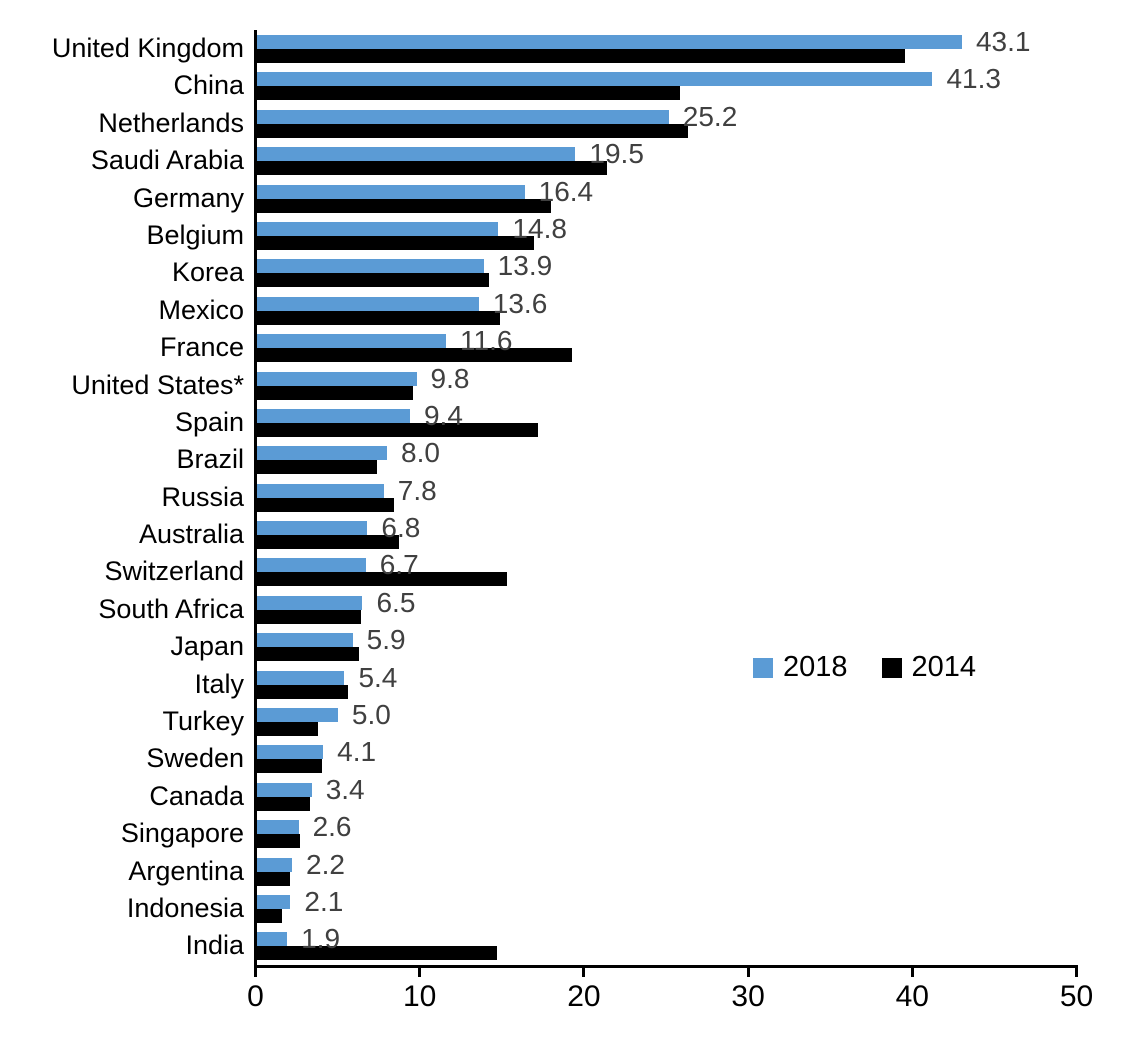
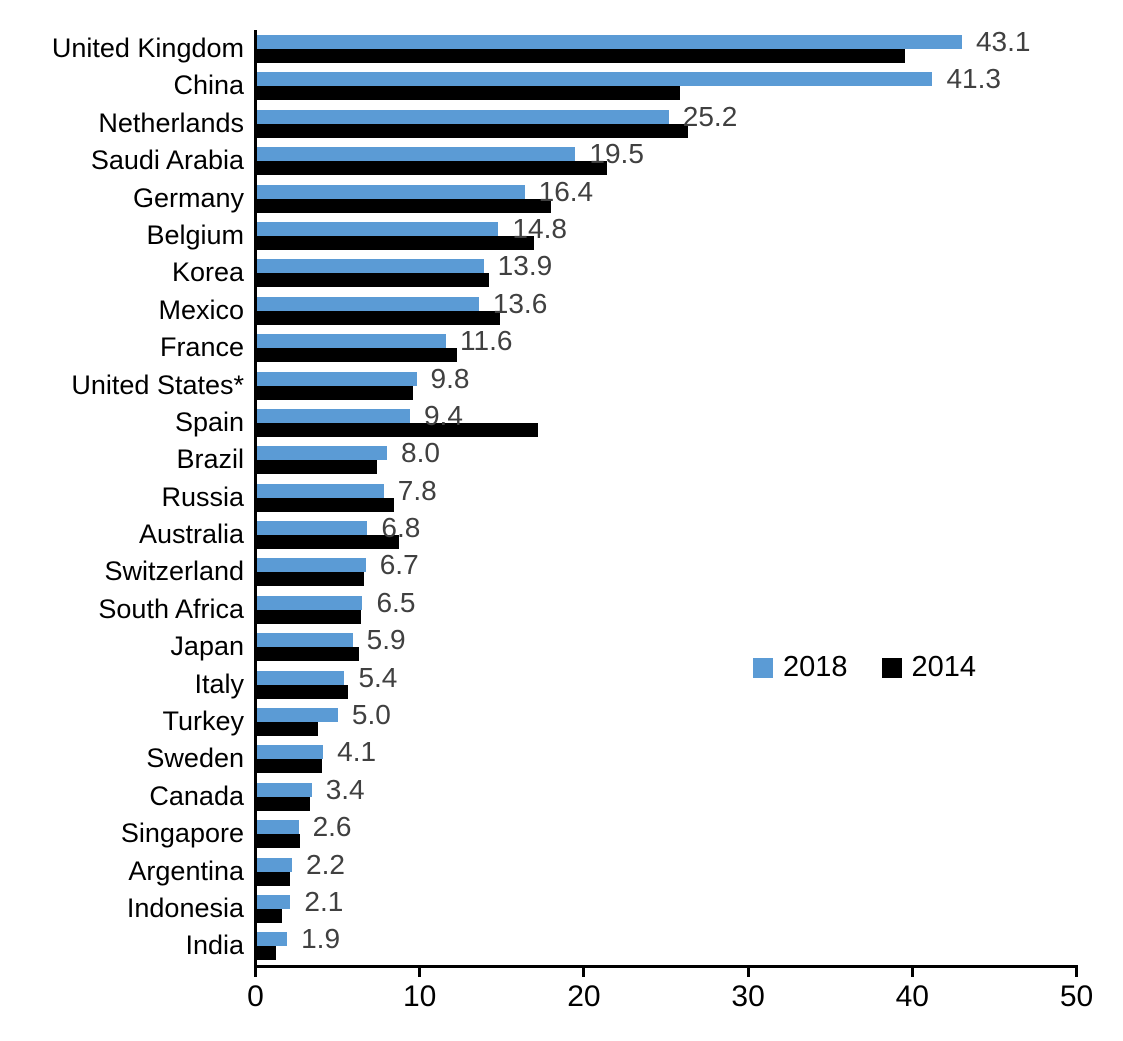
2014/France: 19.3 -> 12.3
2014/Switzerland: 15.3 -> 6.6
2014/India: 14.7 -> 1.2
